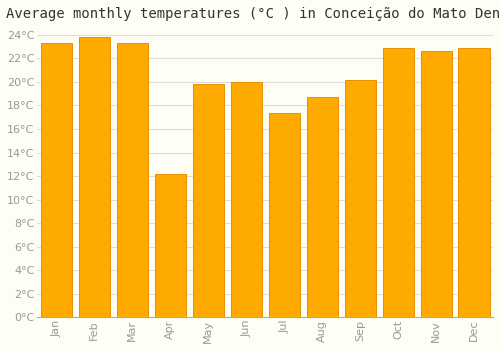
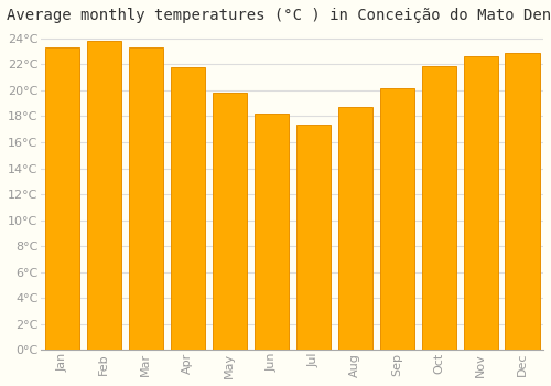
Apr: 12.2°C -> 21.8°C
Jun: 20.0°C -> 18.2°C
Oct: 22.9°C -> 21.9°C
